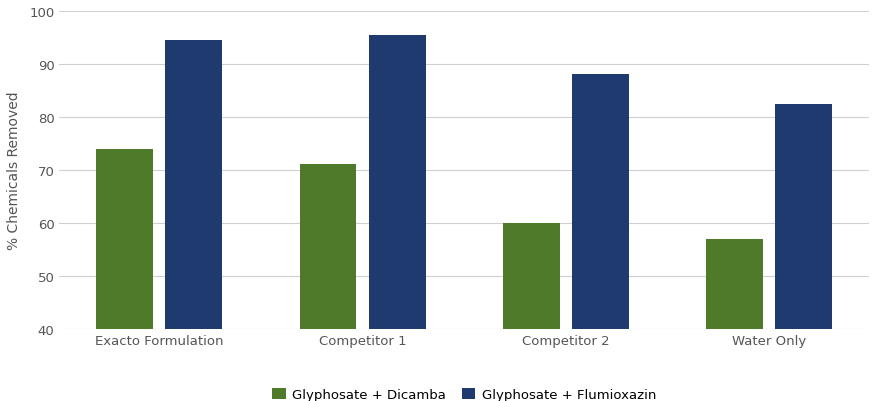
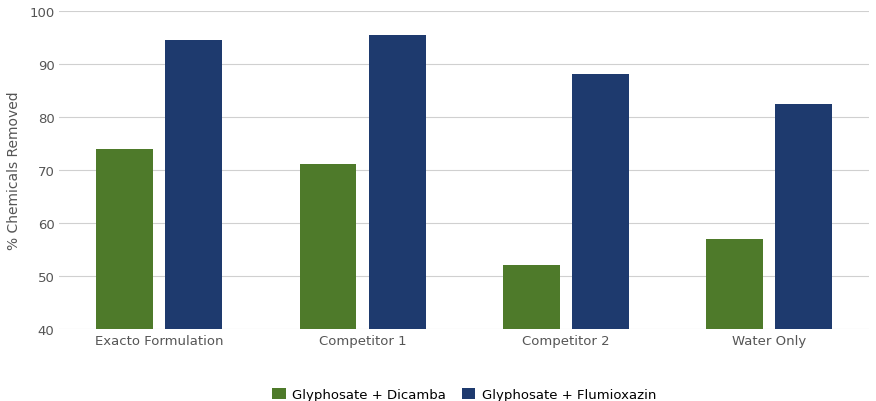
Glyphosate + Dicamba/Competitor 2: 60 -> 52
